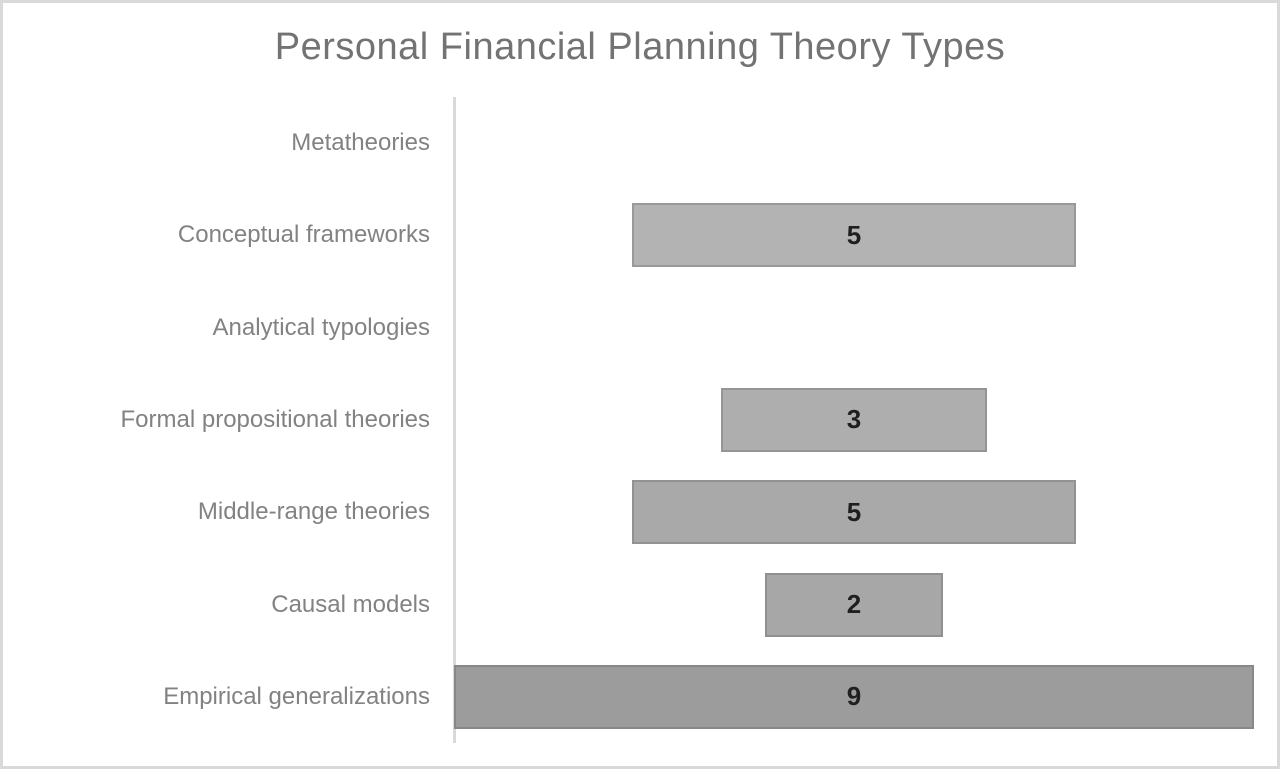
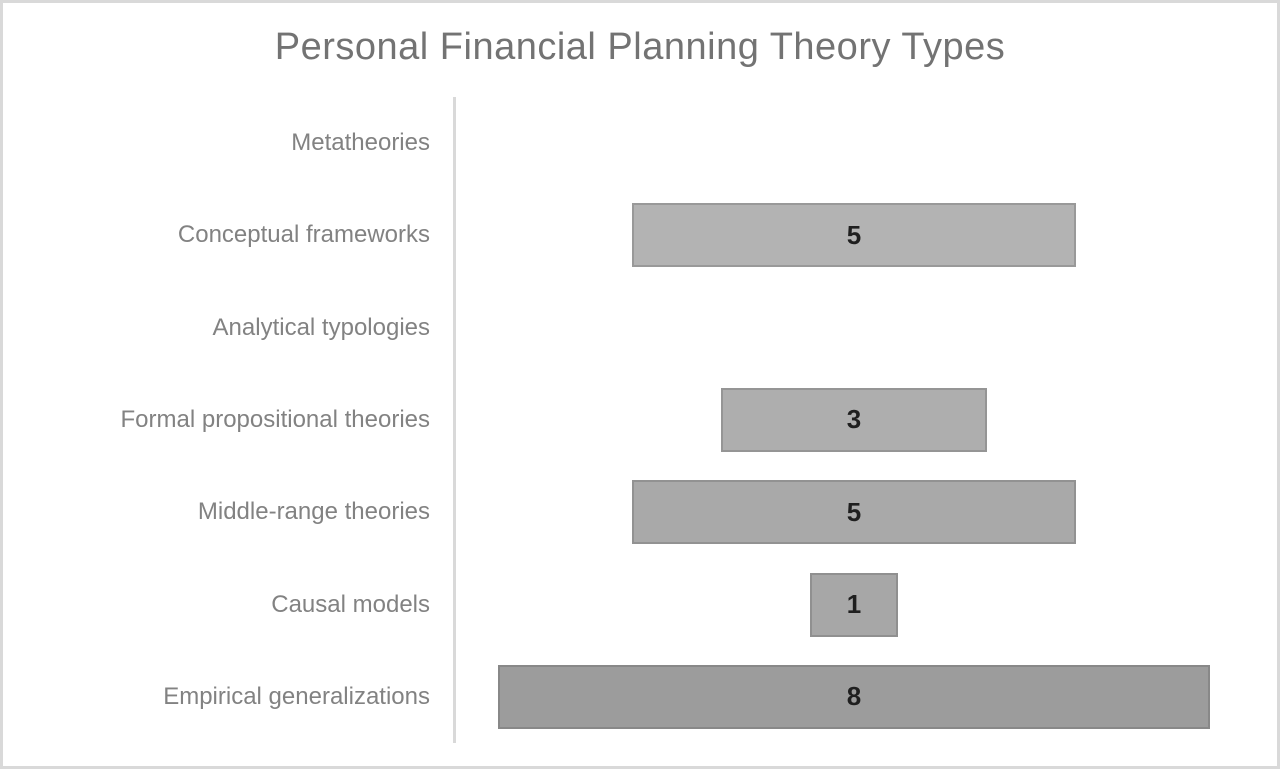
Causal models: 2 -> 1
Empirical generalizations: 9 -> 8
